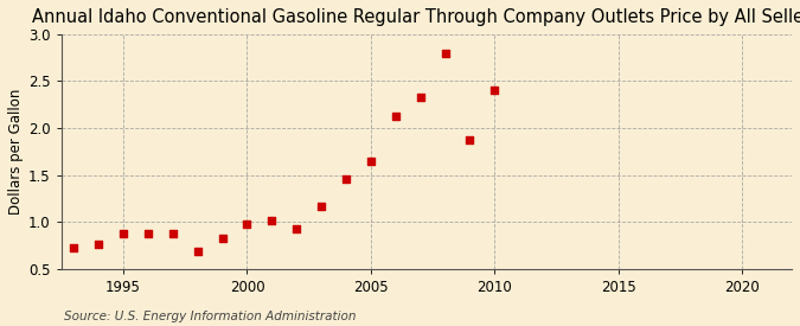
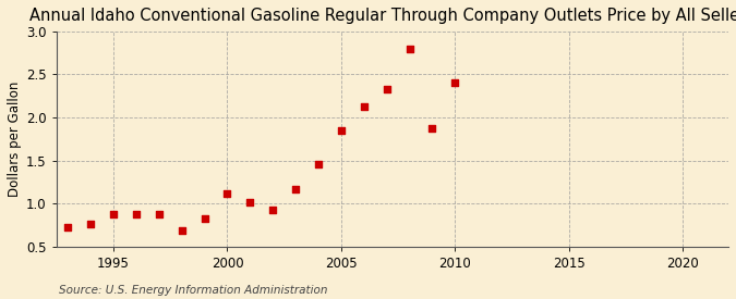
2000: 0.98 -> 1.12
2005: 1.64 -> 1.85
